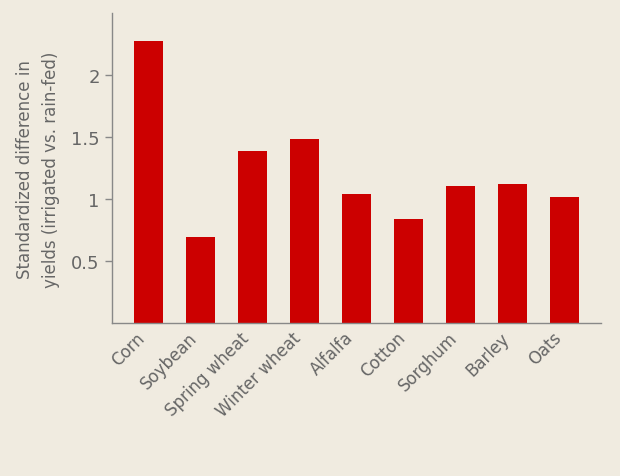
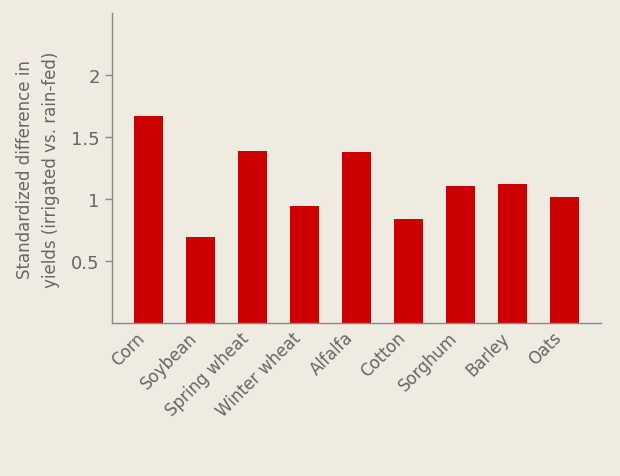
Corn: 2.28 -> 1.67
Winter wheat: 1.49 -> 0.95
Alfalfa: 1.04 -> 1.38
